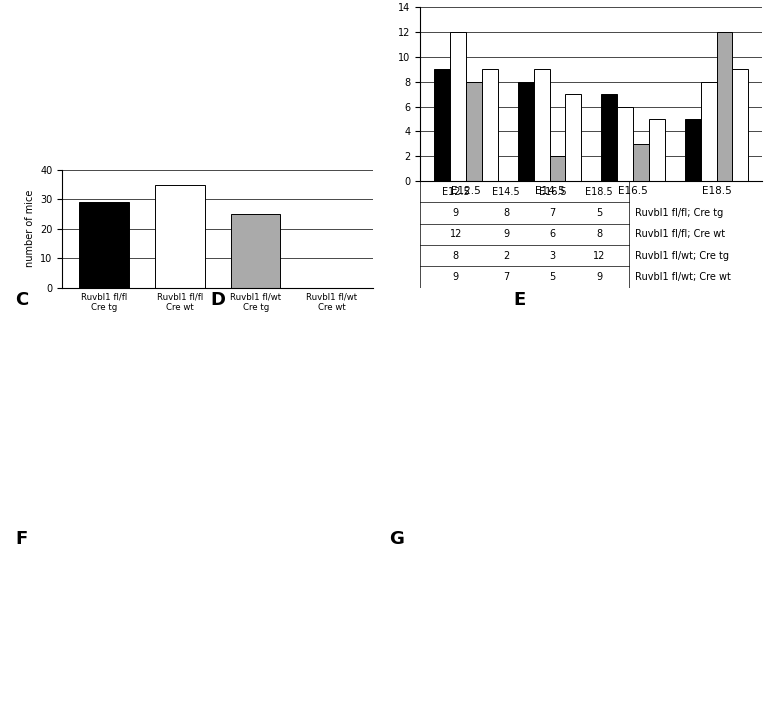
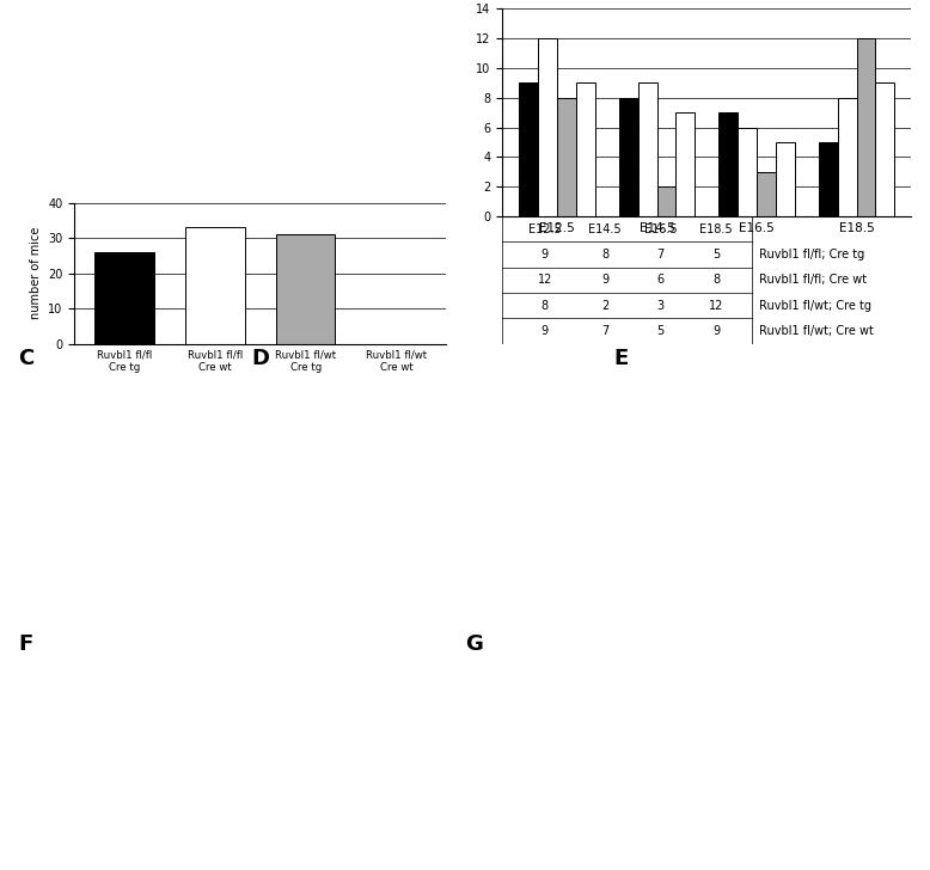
Ruvbl1 fl/fl Cre tg: 29 -> 26
Ruvbl1 fl/fl Cre wt: 35 -> 33
Ruvbl1 fl/wt Cre tg: 25 -> 31
